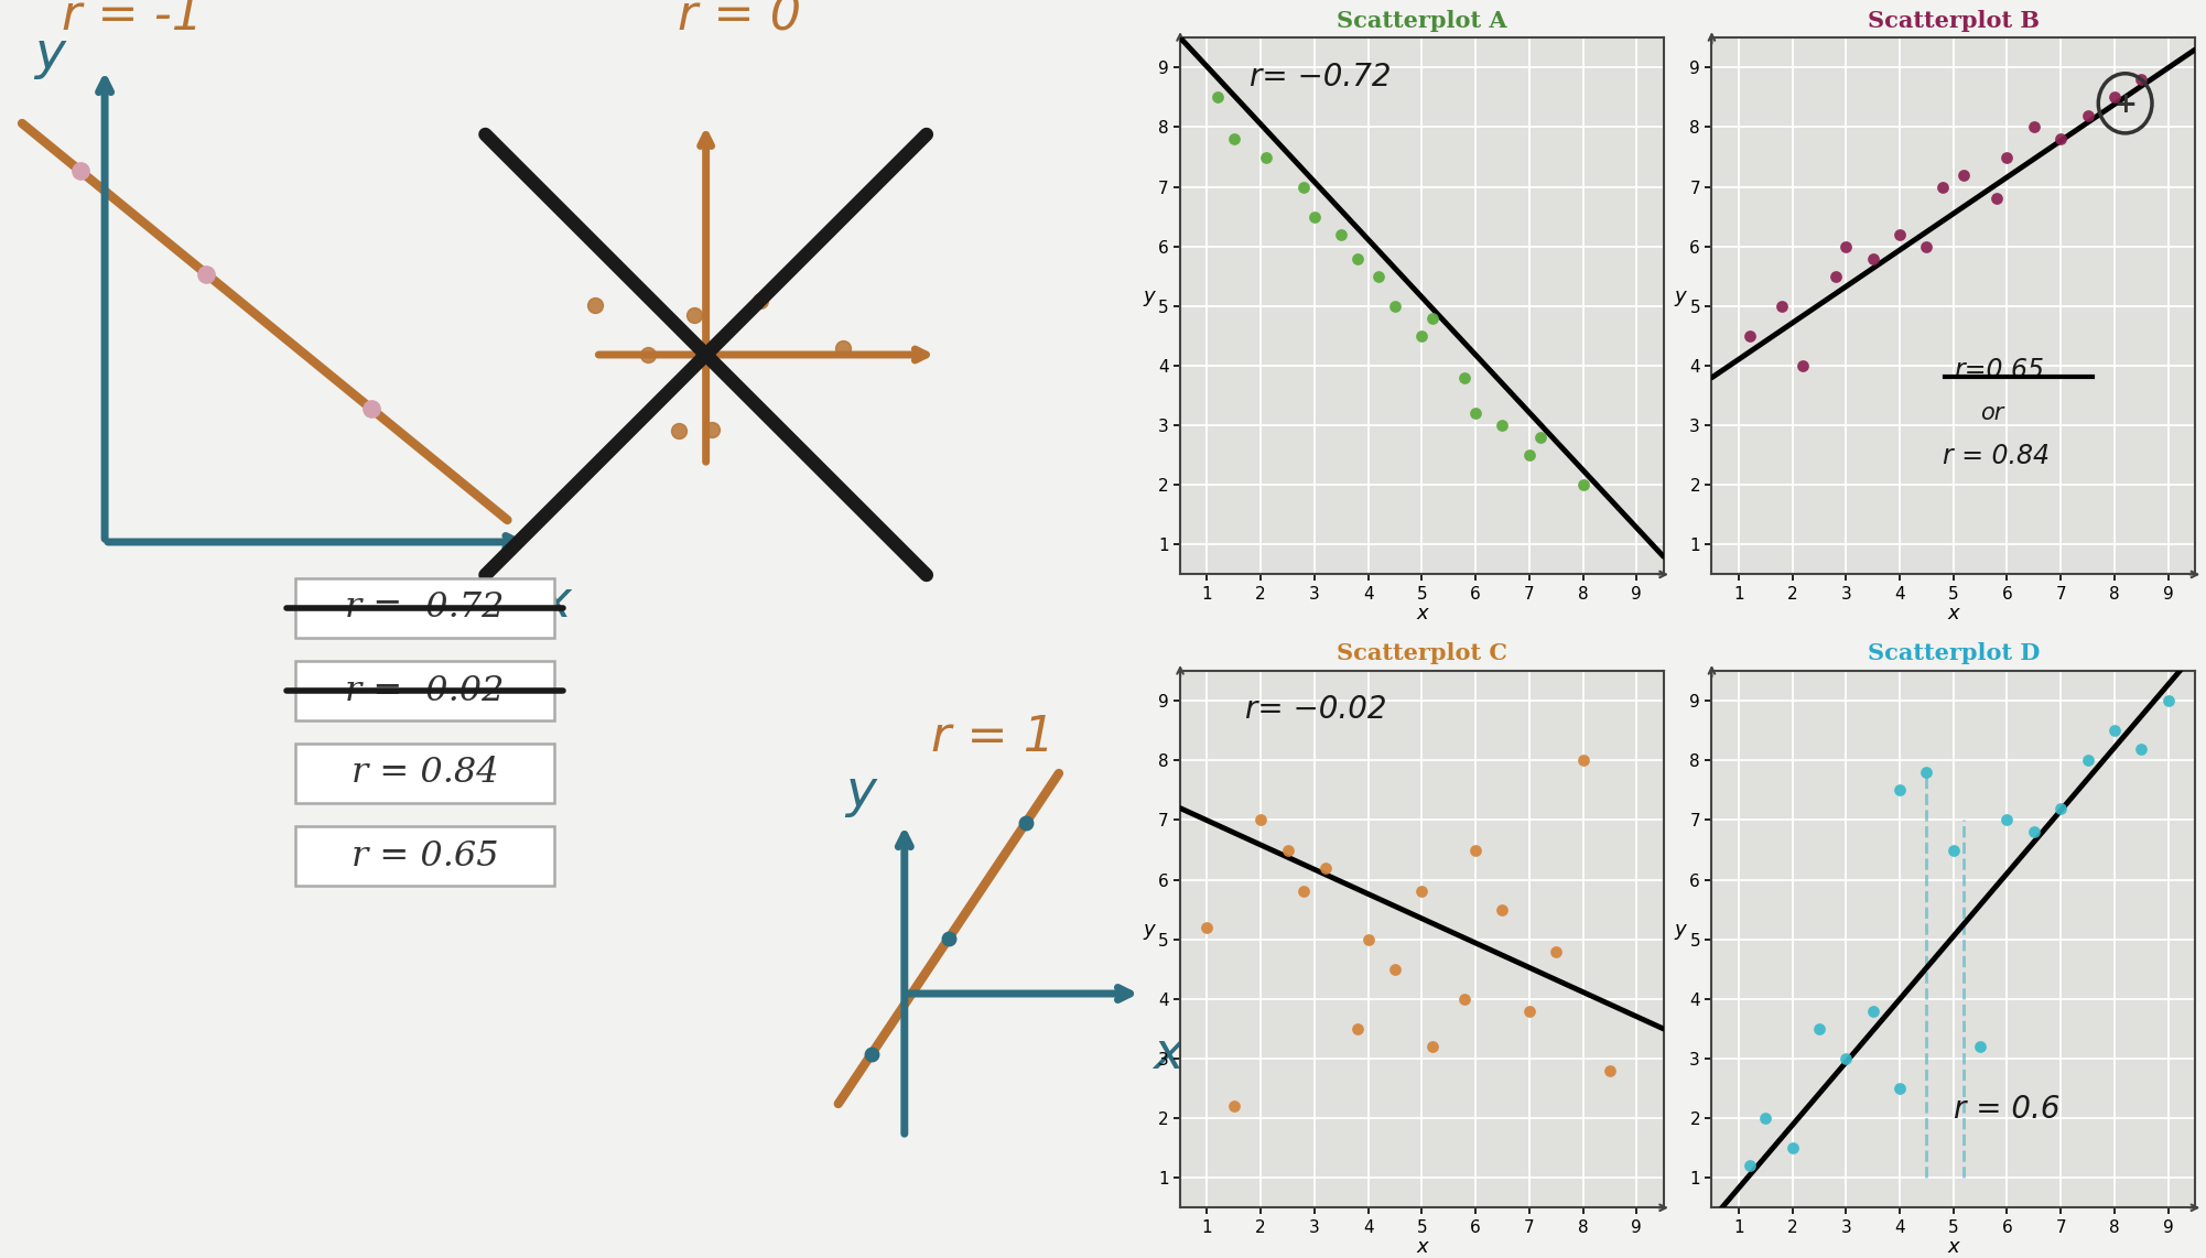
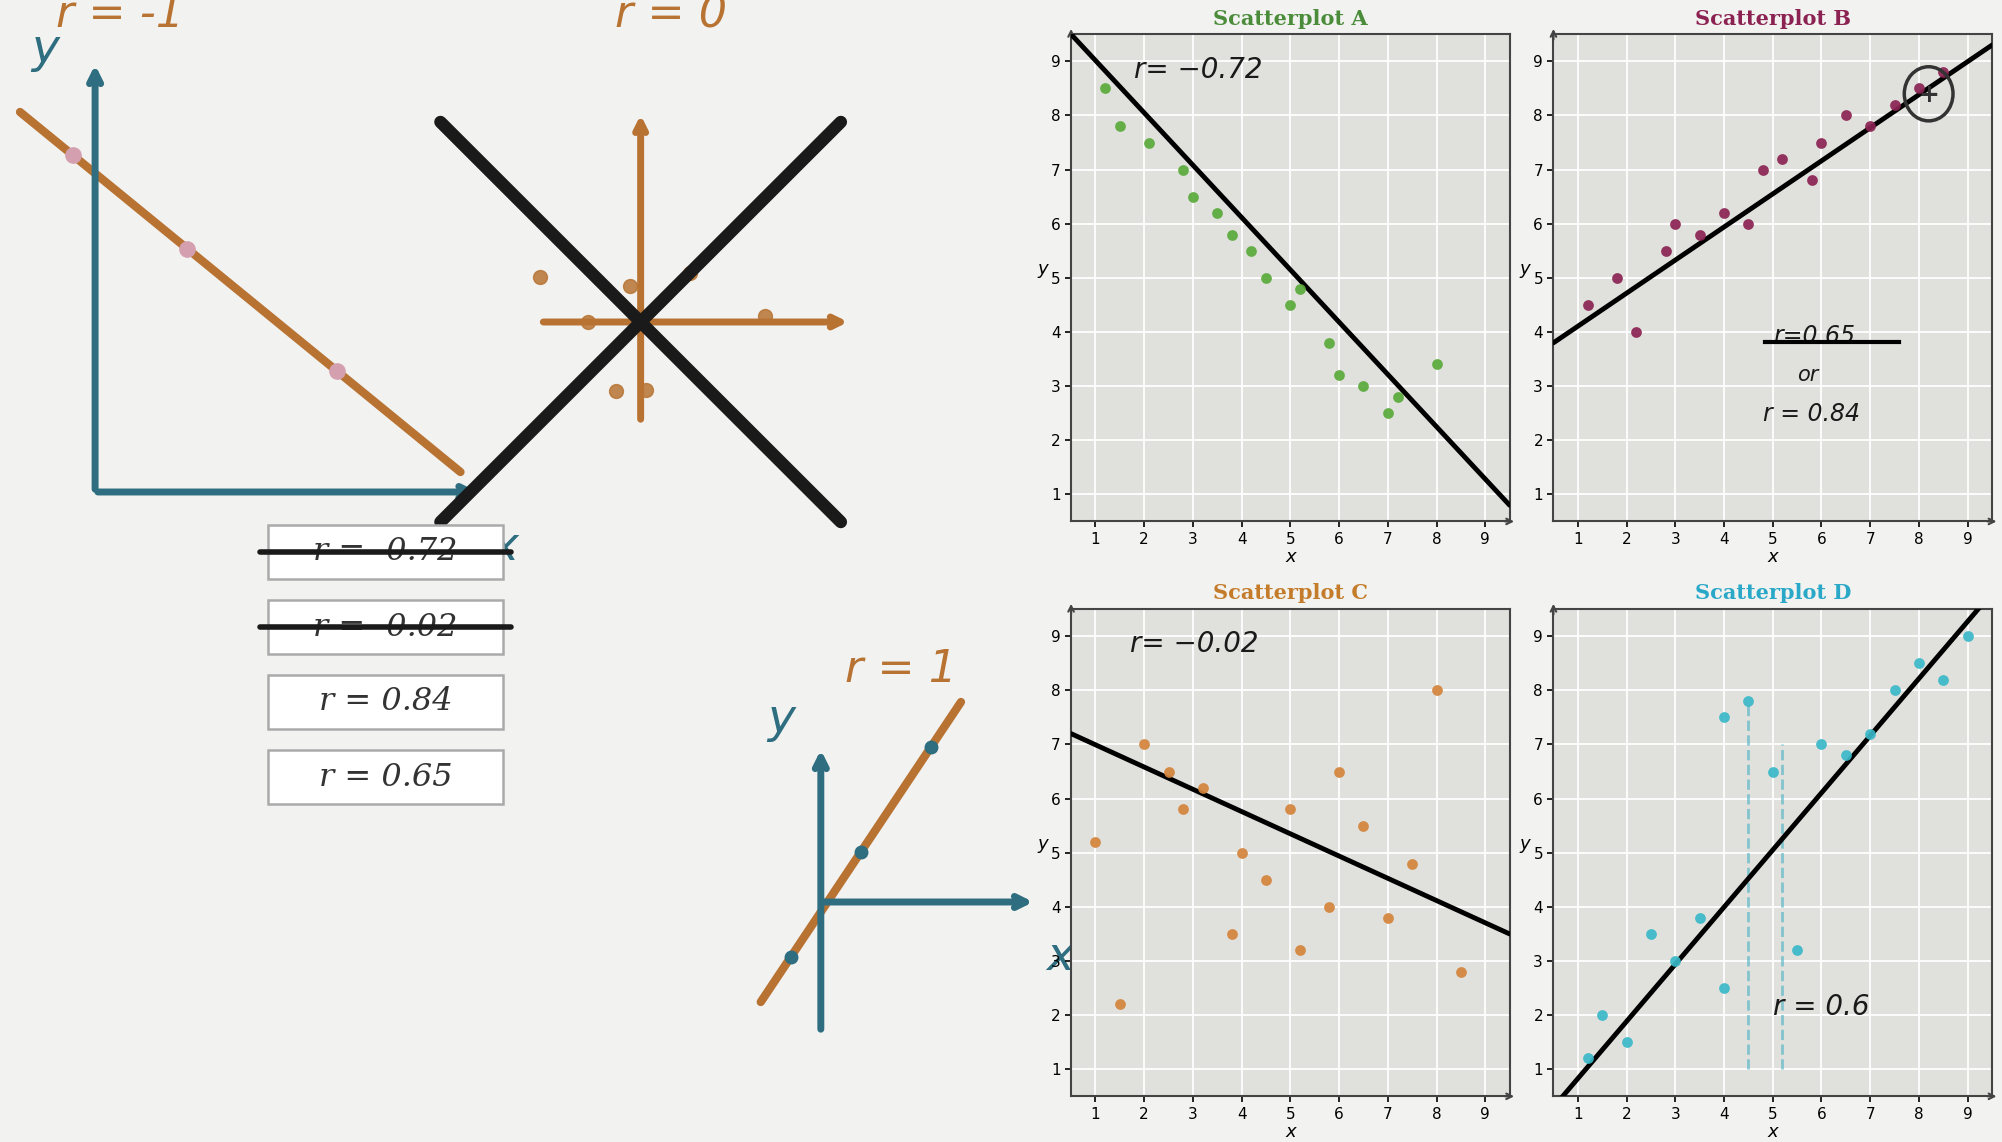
Scatterplot A/8: 2.0 -> 3.4
